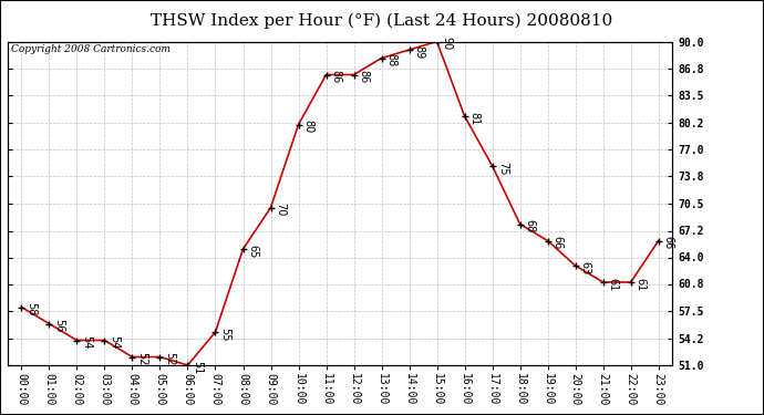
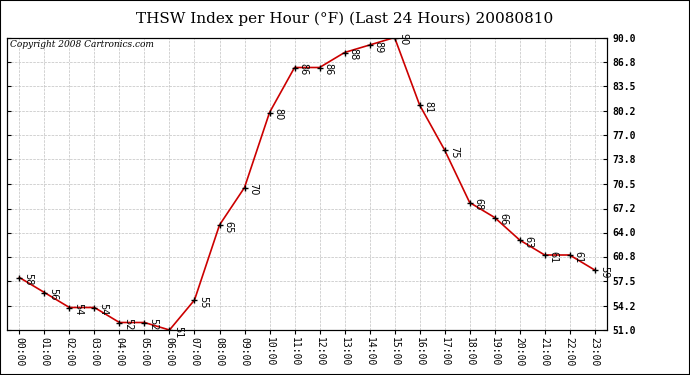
23:00: 66 -> 59
